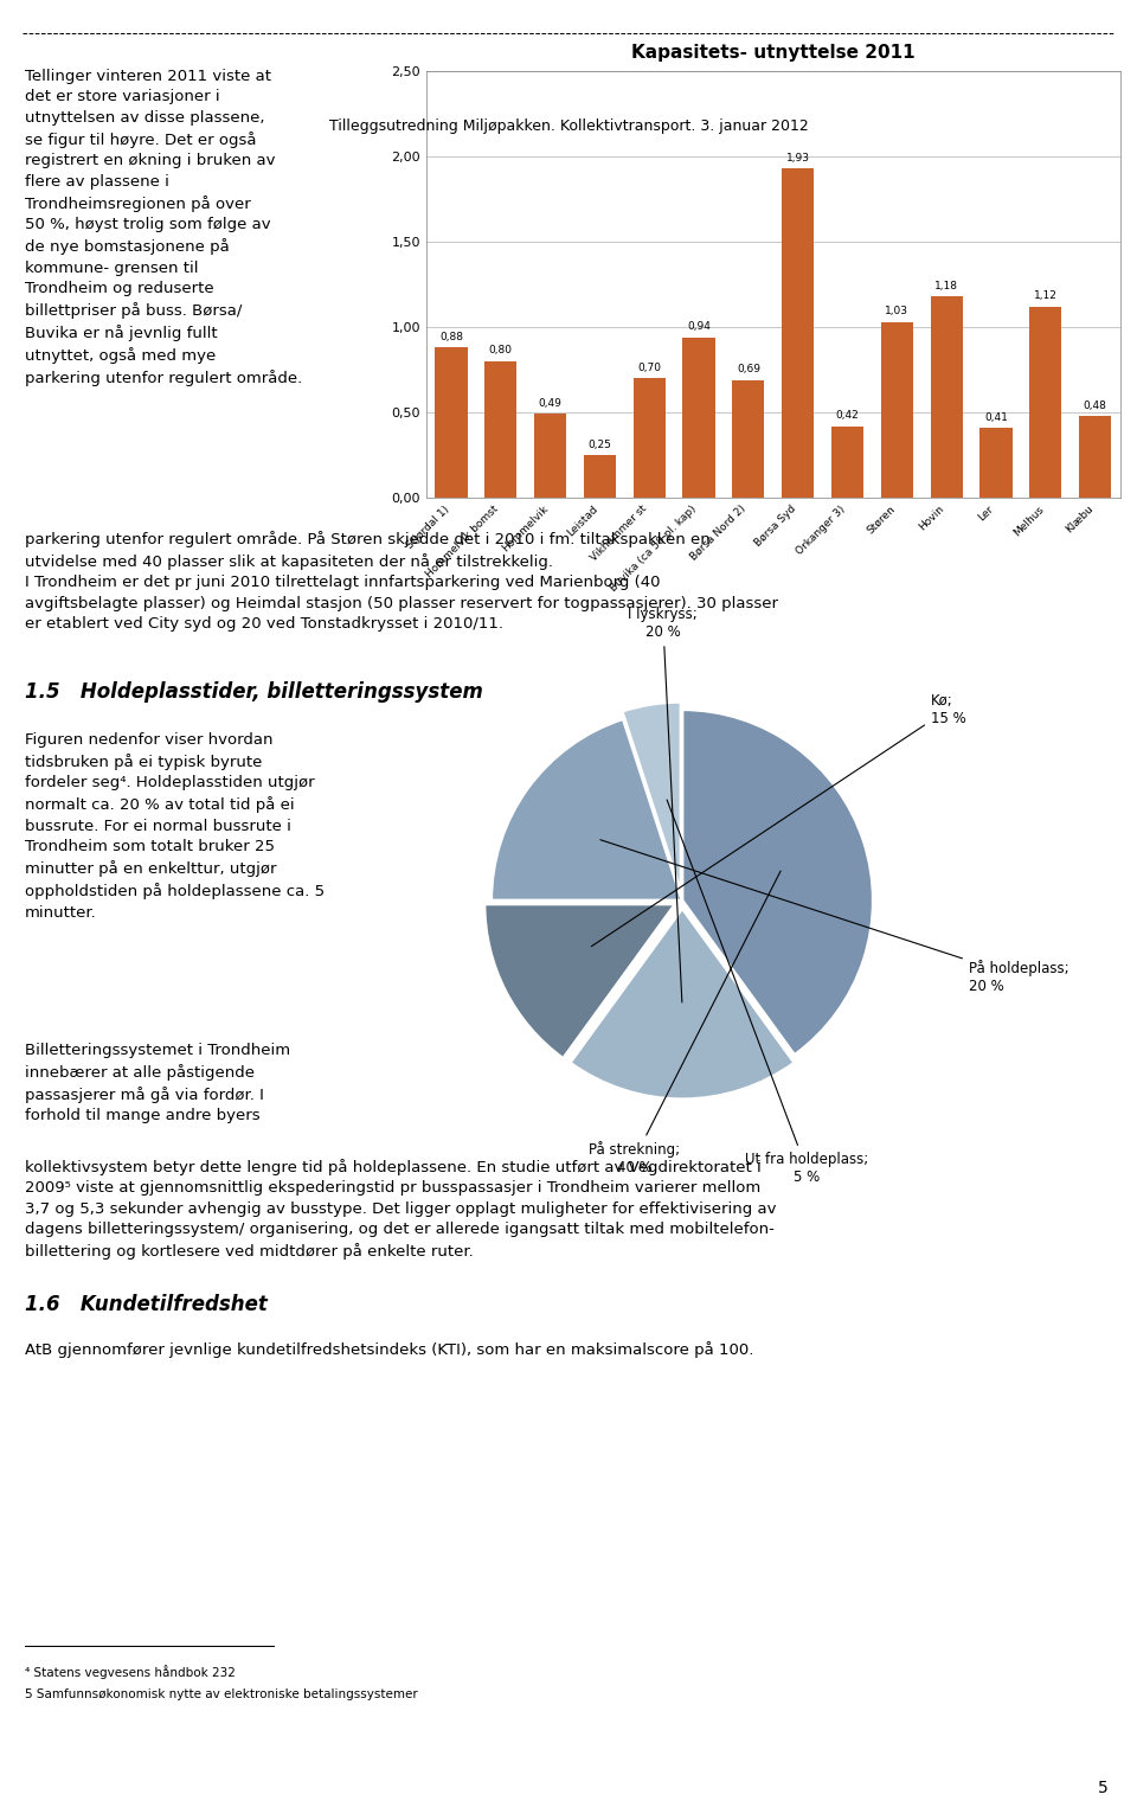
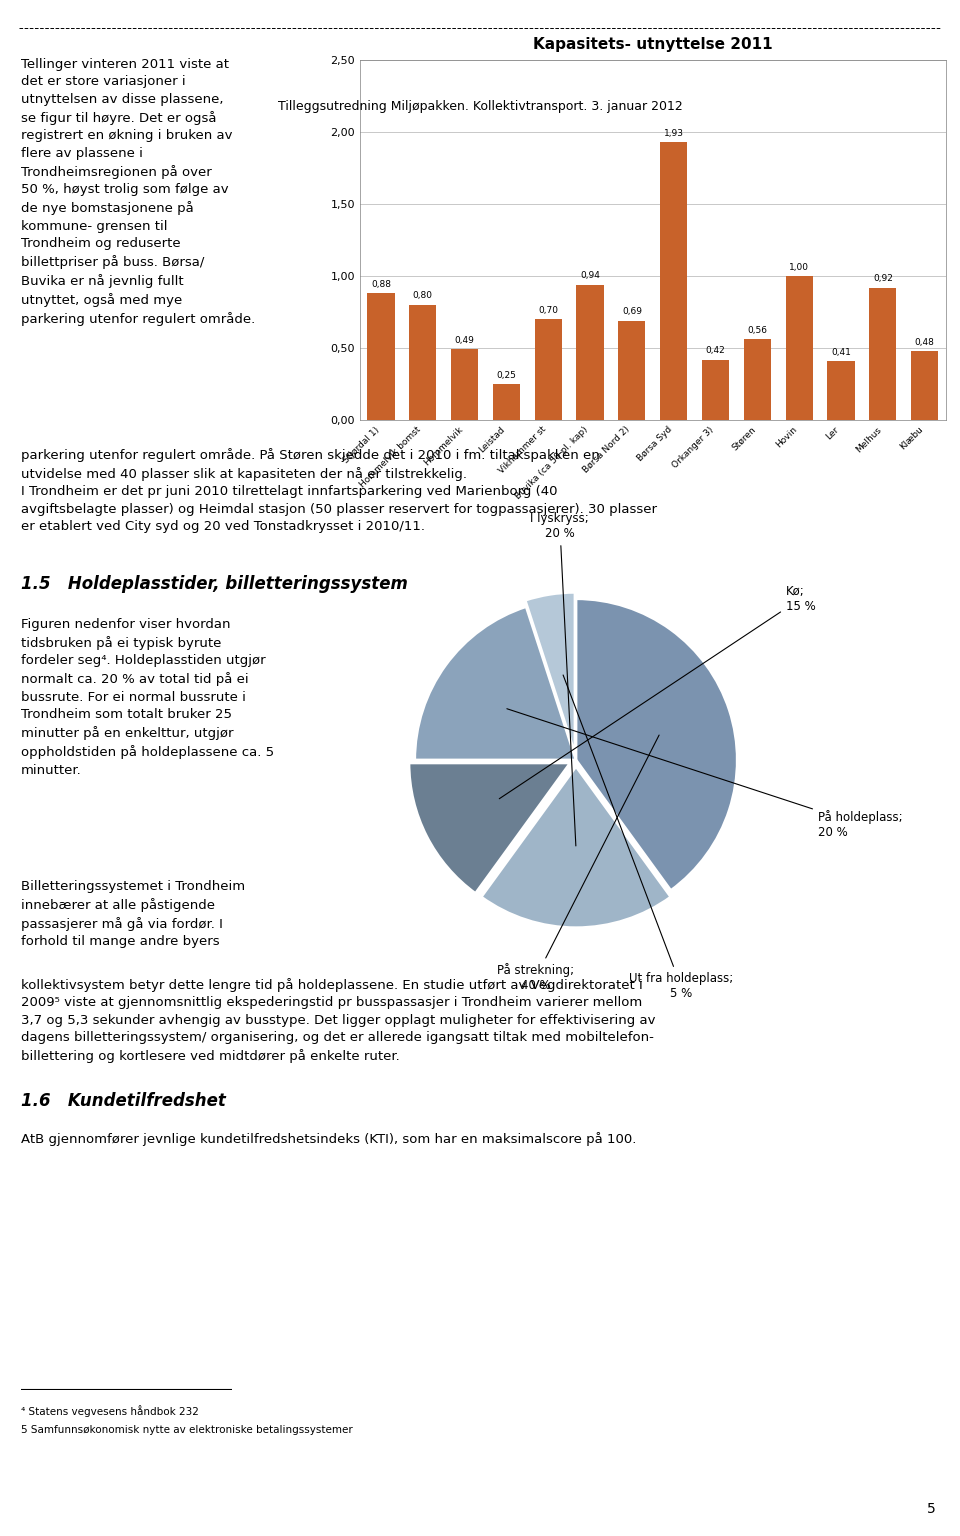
Støren: 1,03 -> 0,56
Hovin: 1,18 -> 1,00
Melhus: 1,12 -> 0,92
